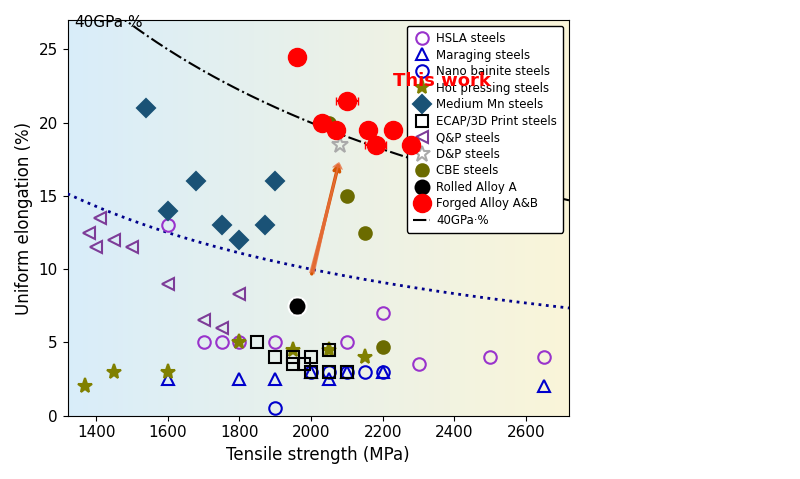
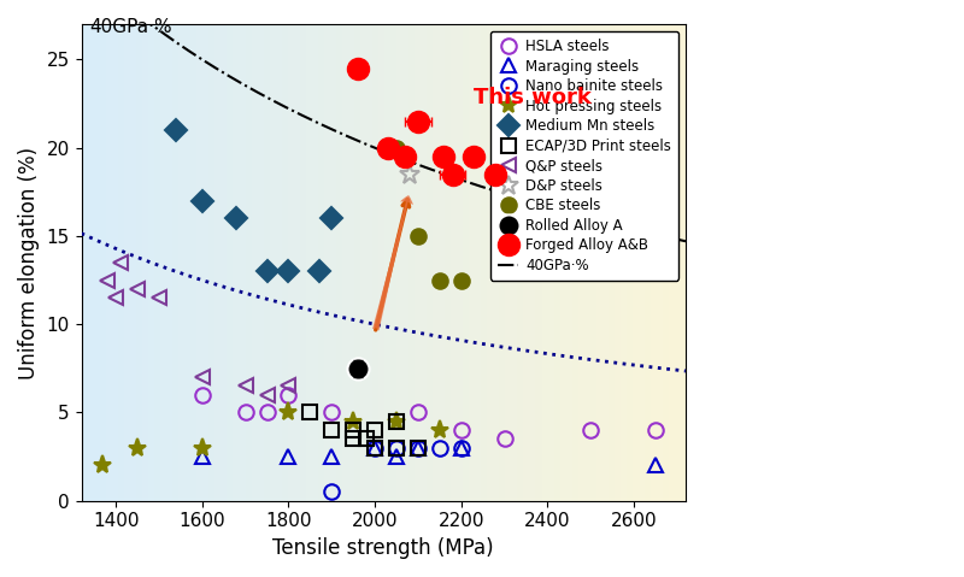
HSLA steels/1600: 13.0 -> 6.0
Medium Mn steels/1600: 14 -> 17
Q&P steels/1600: 9.0 -> 7.0
HSLA steels/1800: 5.0 -> 6.0
Medium Mn steels/1800: 12 -> 13
Q&P steels/1800: 8.3 -> 6.5
HSLA steels/2200: 7.0 -> 4.0
CBE steels/2200: 4.7 -> 12.5
